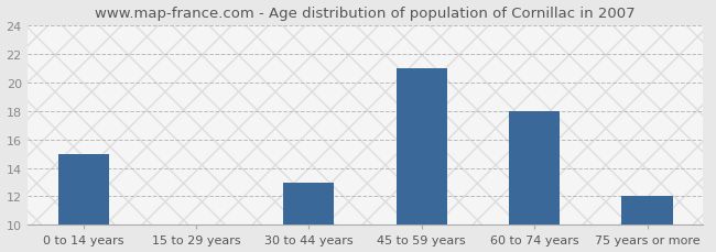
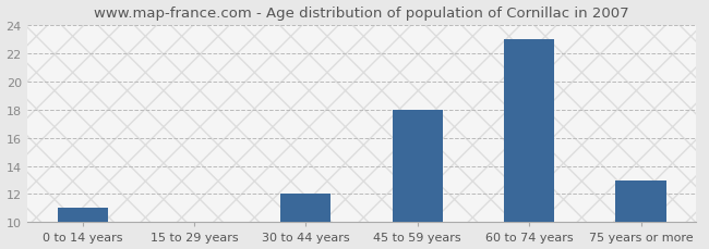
0 to 14 years: 15 -> 11
30 to 44 years: 13 -> 12
45 to 59 years: 21 -> 18
60 to 74 years: 18 -> 23
75 years or more: 12 -> 13
